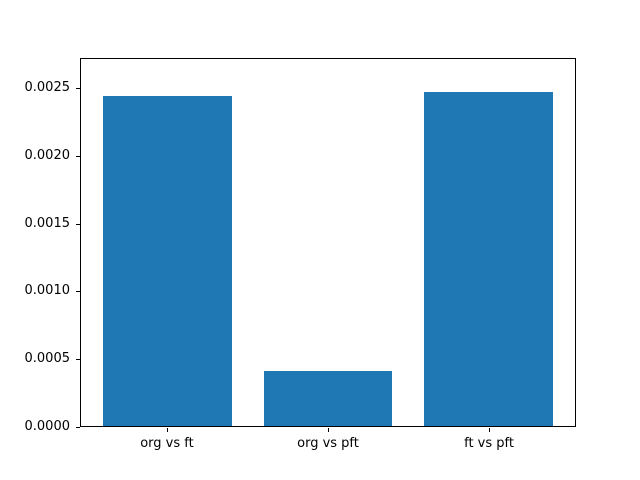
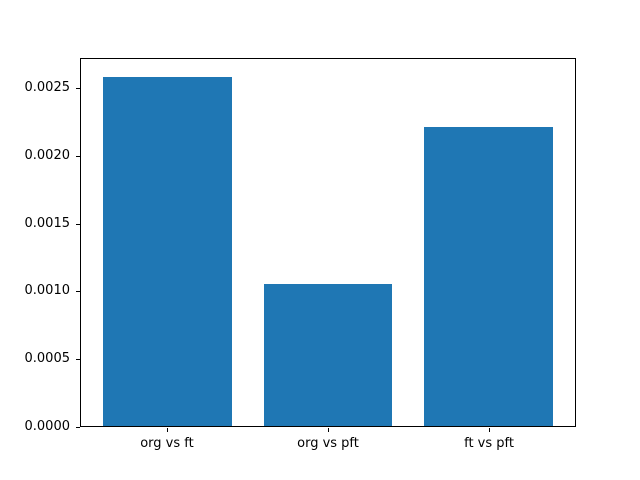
org vs ft: 0.00245 -> 0.00259
org vs pft: 0.00041 -> 0.00105
ft vs pft: 0.00248 -> 0.00222
